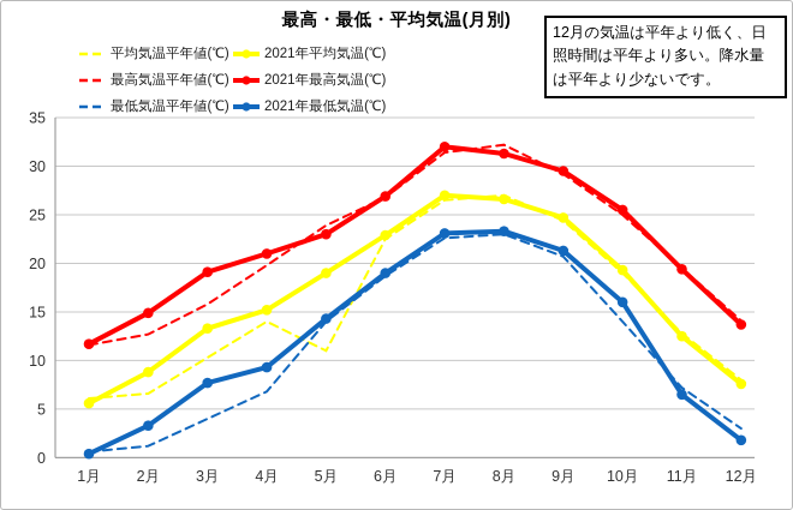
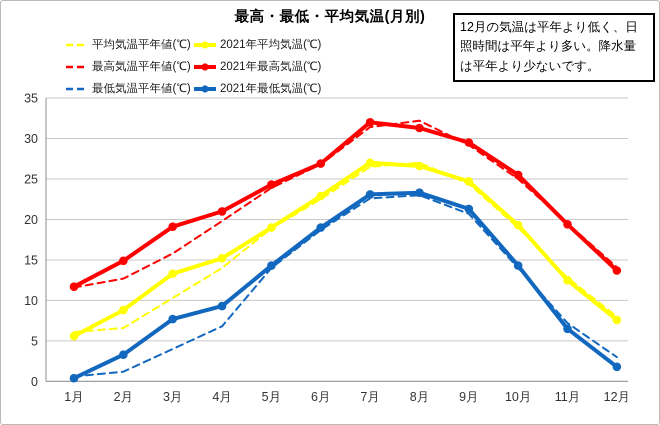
平均気温平年値(℃)/5月: 11 -> 19
2021年最高気温(℃)/5月: 23 -> 24
2021年最低気温(℃)/10月: 16 -> 14
